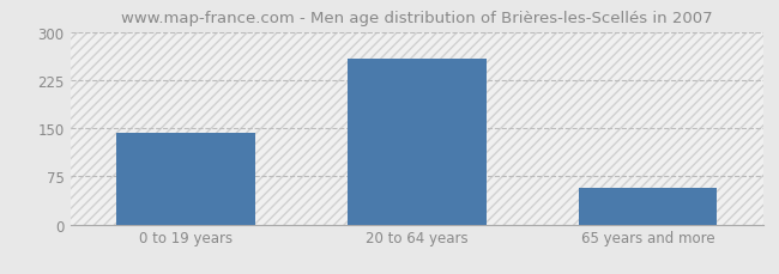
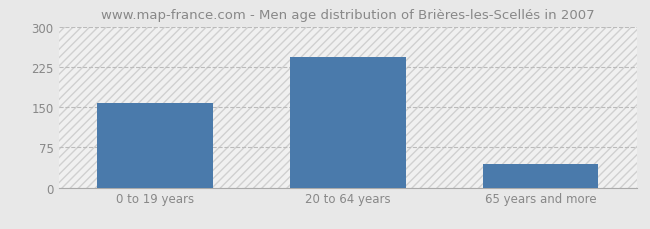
0 to 19 years: 143 -> 158
20 to 64 years: 258 -> 244
65 years and more: 57 -> 44
